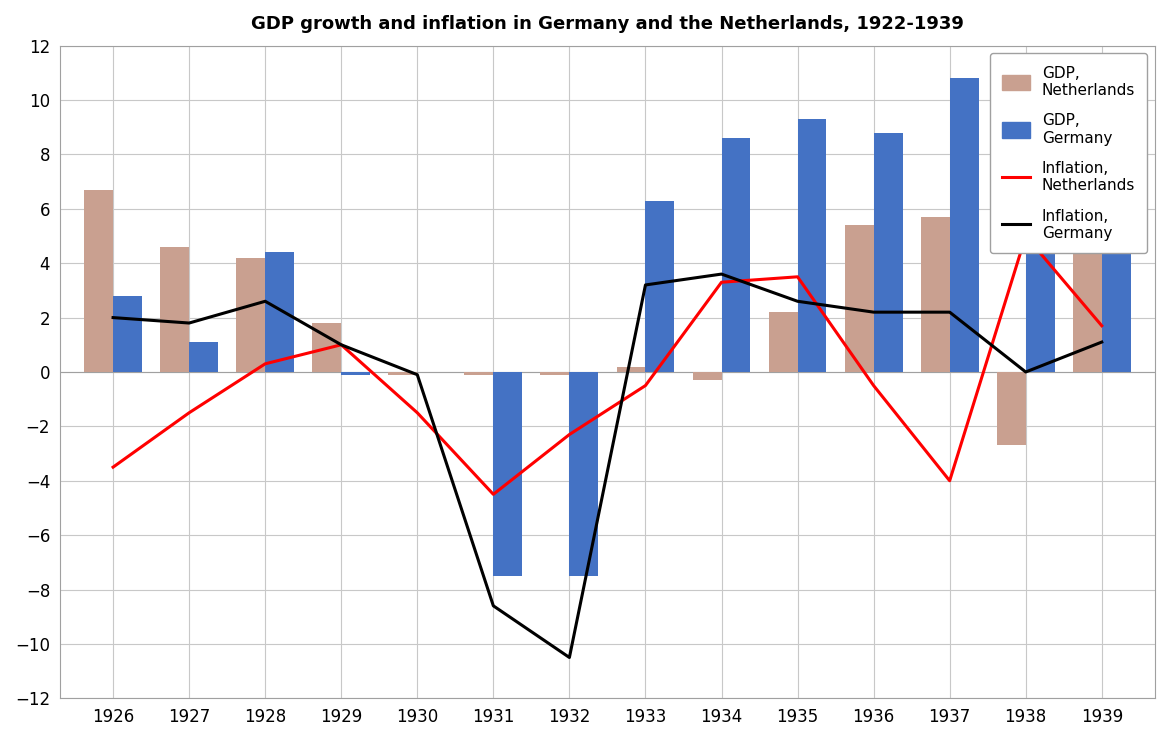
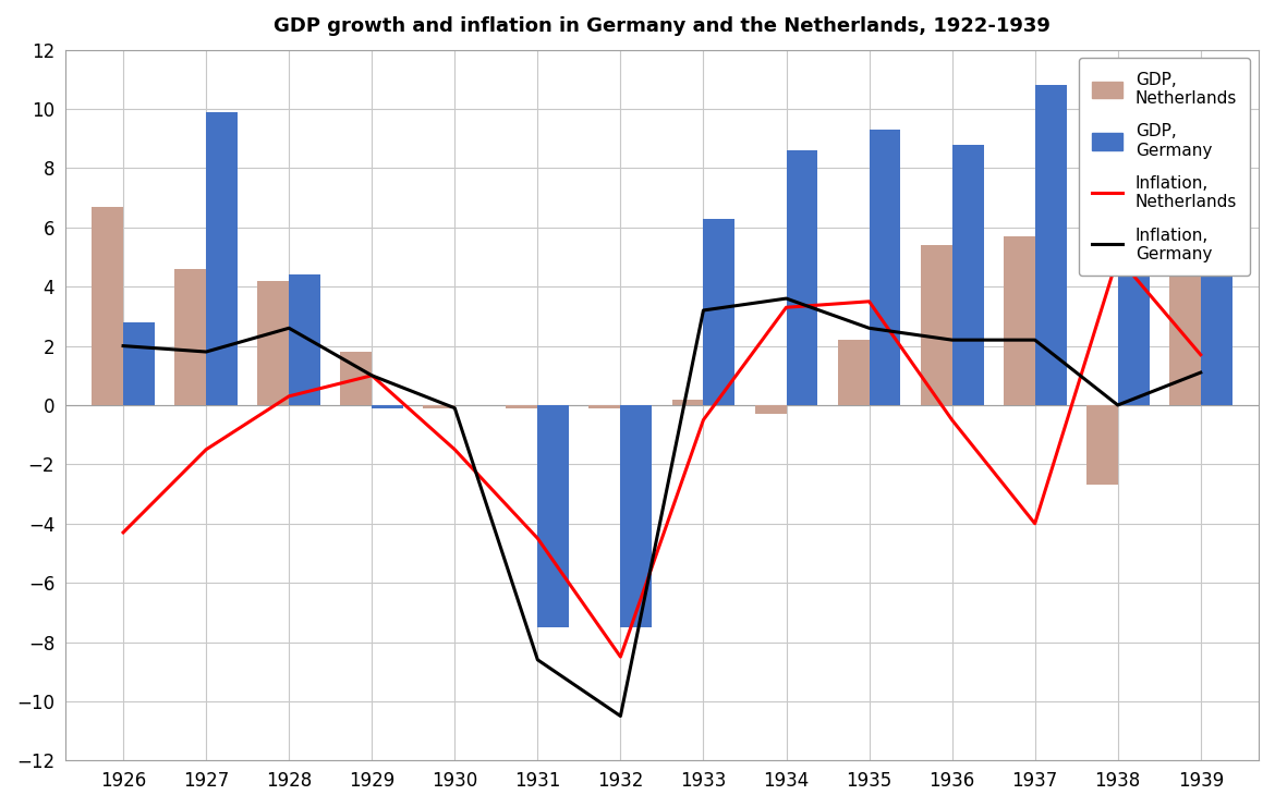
Inflation, Netherlands/1926: -3.5 -> -4.3
GDP, Germany/1927: 1.1 -> 9.9
Inflation, Netherlands/1932: -2.3 -> -8.5
